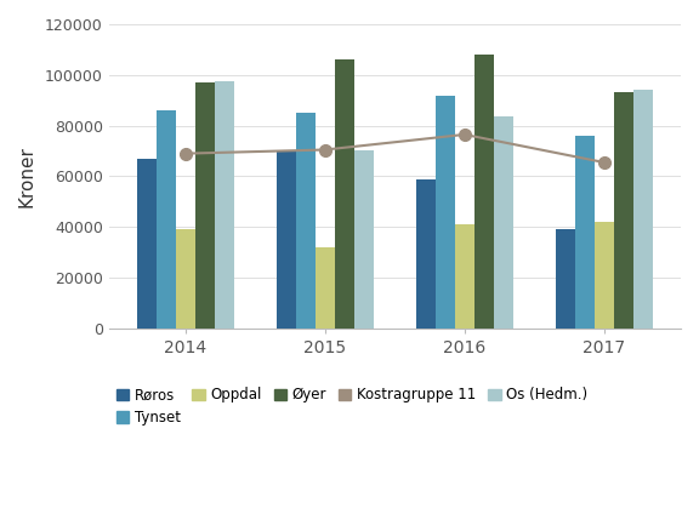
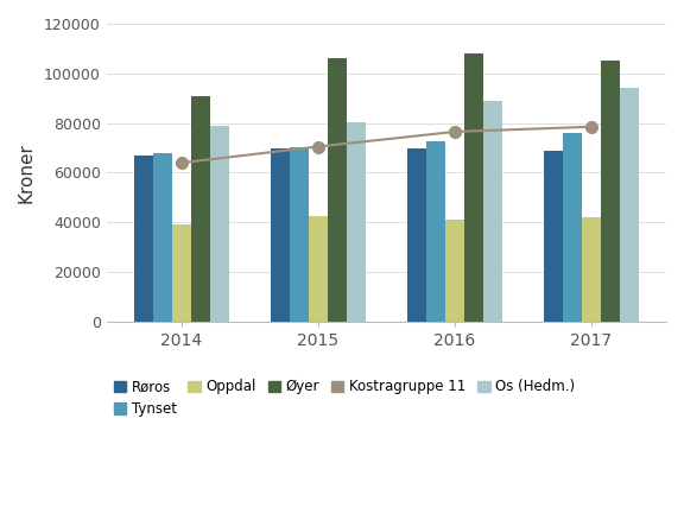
Tynset/2014: 86000 -> 68000
Kostragruppe 11/2014: 69000 -> 64000
Øyer/2014: 97000 -> 91000
Os (Hedm.)/2014: 97500 -> 79000
Tynset/2015: 85000 -> 70500
Oppdal/2015: 32000 -> 42500
Os (Hedm.)/2015: 70500 -> 80500
Røros/2016: 59000 -> 70000
Tynset/2016: 92000 -> 72500
Os (Hedm.)/2016: 83500 -> 89000
Røros/2017: 39000 -> 69000
Kostragruppe 11/2017: 65500 -> 78500
Øyer/2017: 93000 -> 105000
